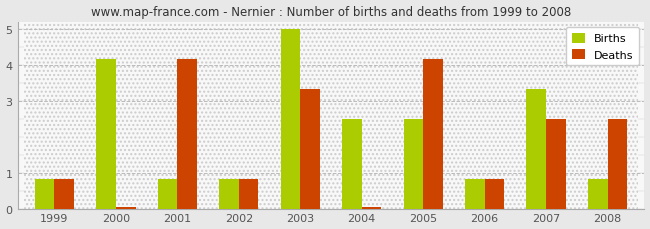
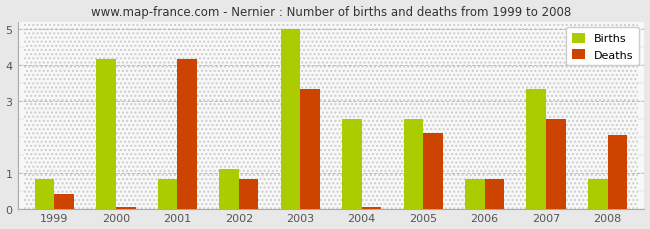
Deaths/1999: 0.83 -> 0.40
Births/2002: 0.83 -> 1.10
Deaths/2005: 4.17 -> 2.10
Deaths/2008: 2.50 -> 2.05
